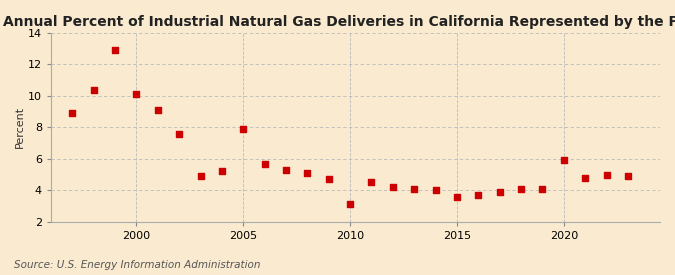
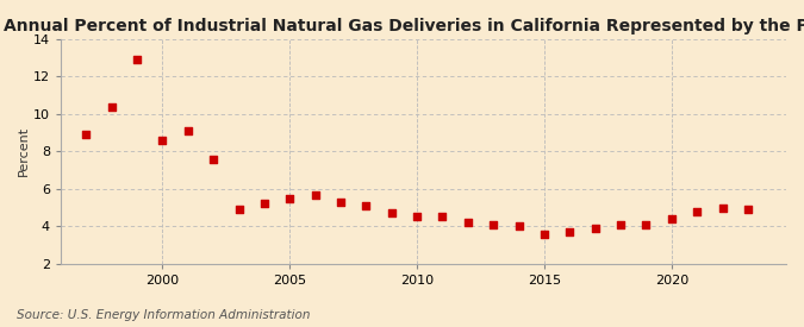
2000: 10.1 -> 8.6
2005: 7.9 -> 5.5
2010: 3.1 -> 4.5
2020: 5.9 -> 4.4
